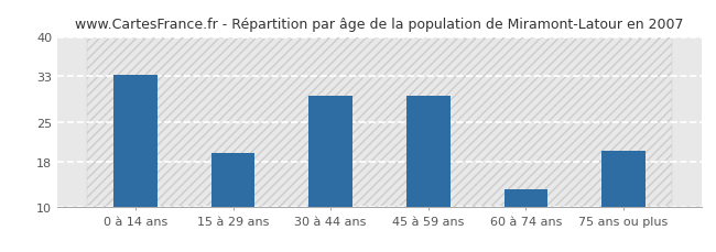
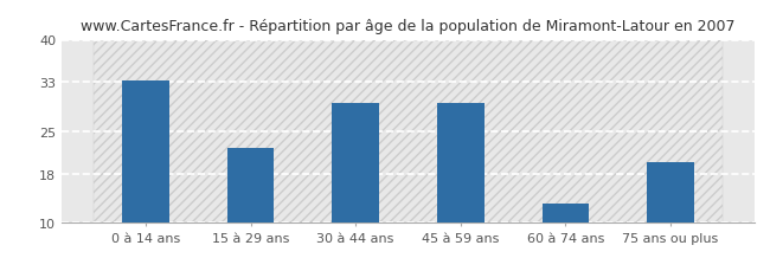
15 à 29 ans: 19.4 -> 22.2
